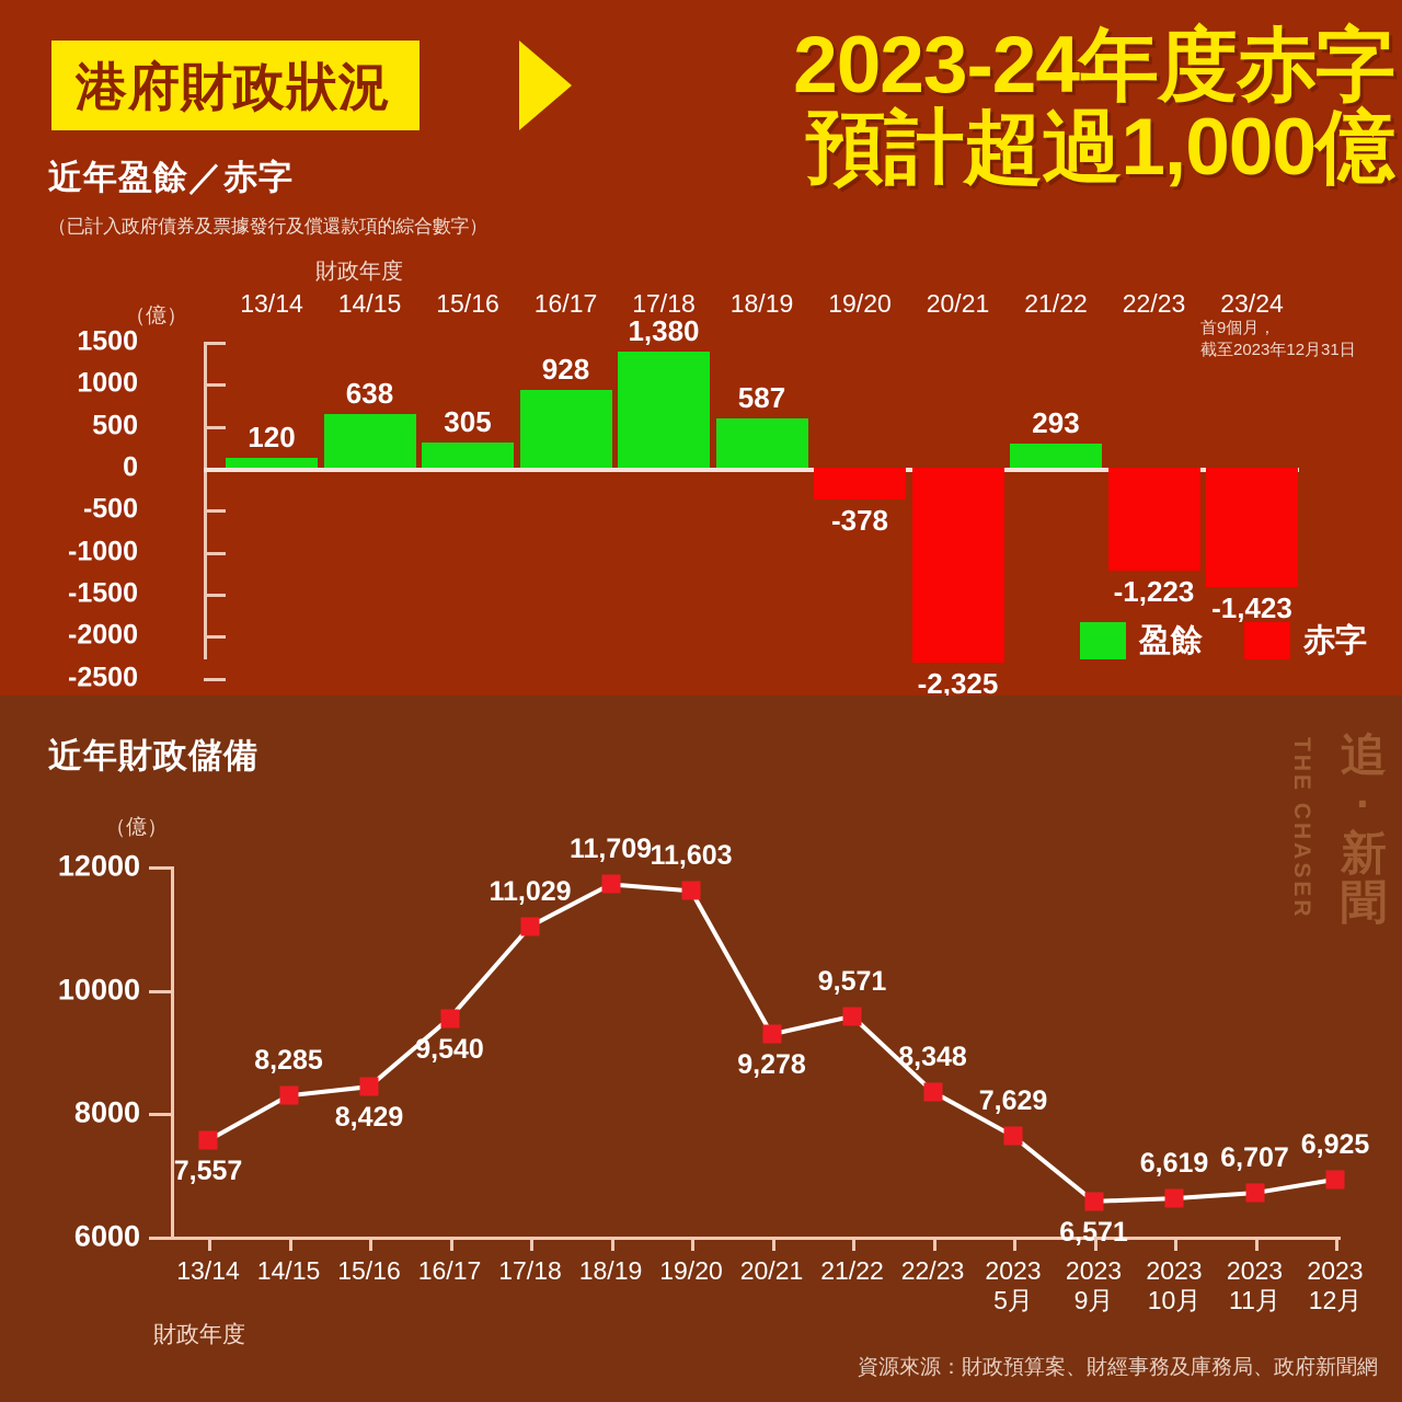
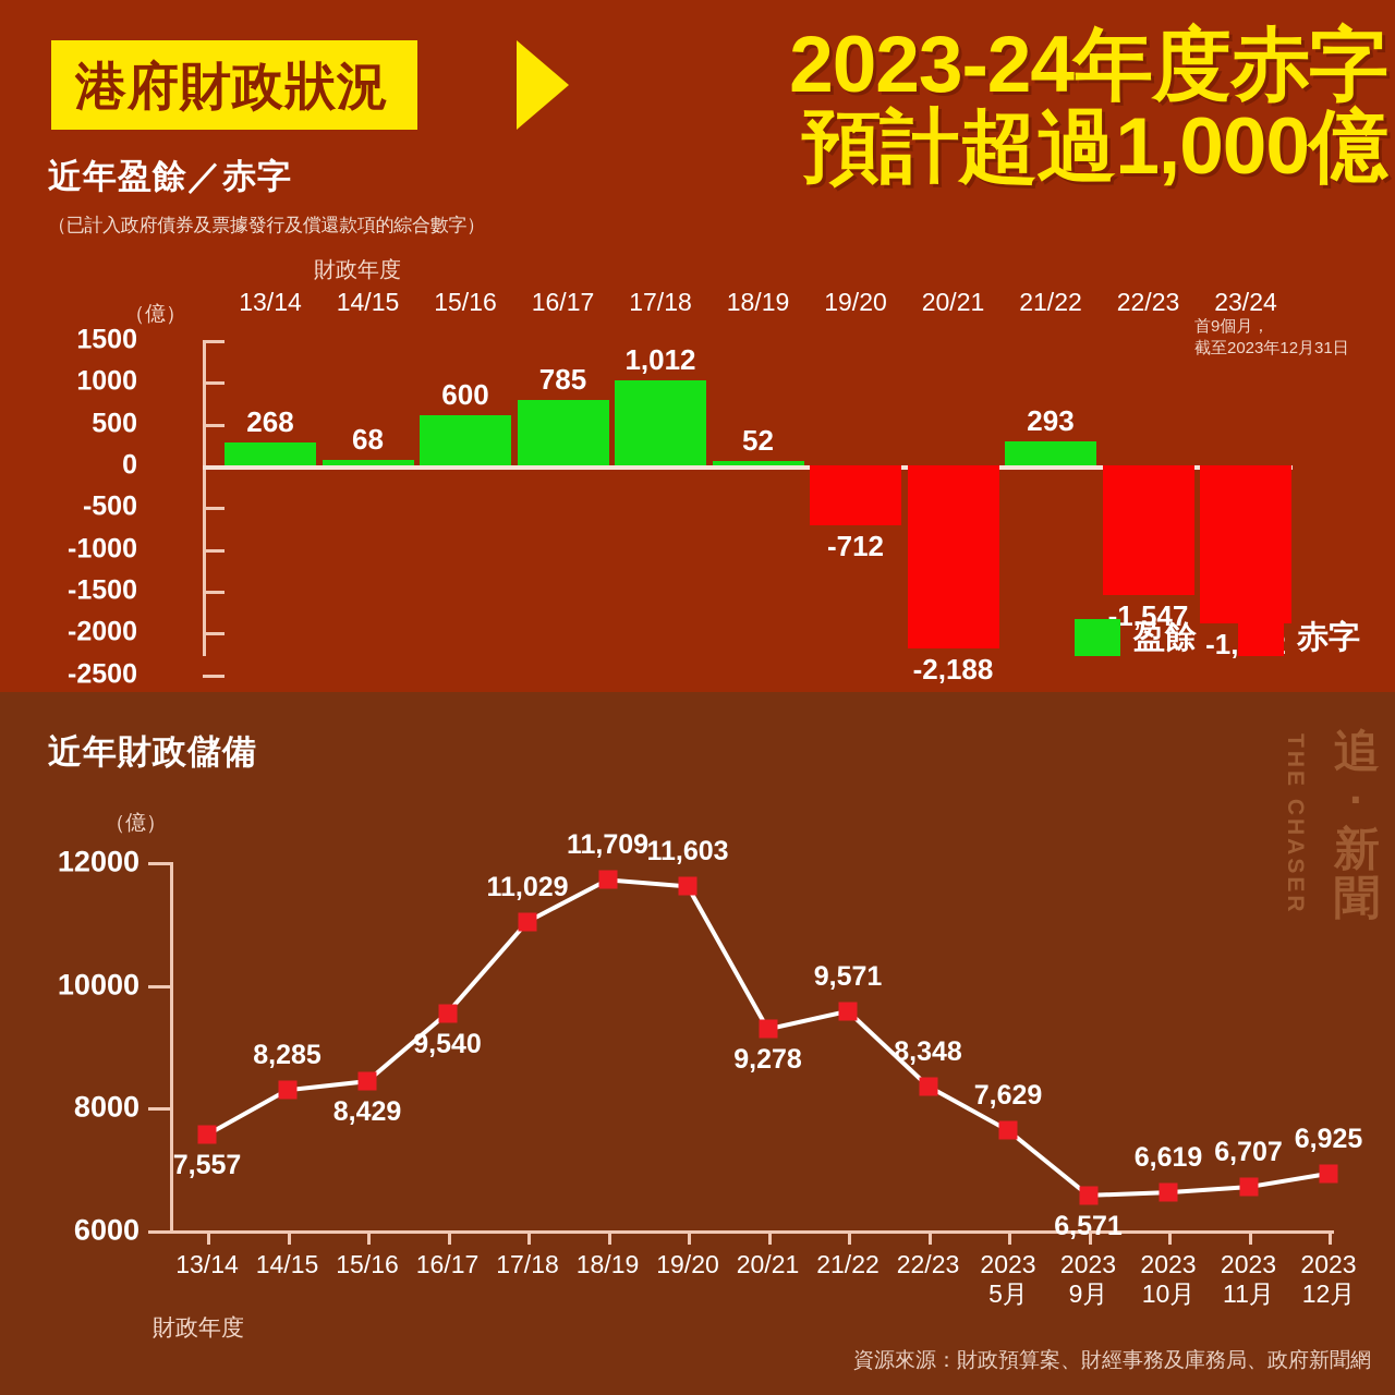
近年盈餘／赤字/13/14: 120 -> 268
近年盈餘／赤字/14/15: 638 -> 68
近年盈餘／赤字/15/16: 305 -> 600
近年盈餘／赤字/16/17: 928 -> 785
近年盈餘／赤字/17/18: 1,380 -> 1,012
近年盈餘／赤字/18/19: 587 -> 52
近年盈餘／赤字/19/20: -378 -> -712
近年盈餘／赤字/20/21: -2,325 -> -2,188
近年盈餘／赤字/22/23: -1,223 -> -1,547
近年盈餘／赤字/23/24: -1,423 -> -1,892
